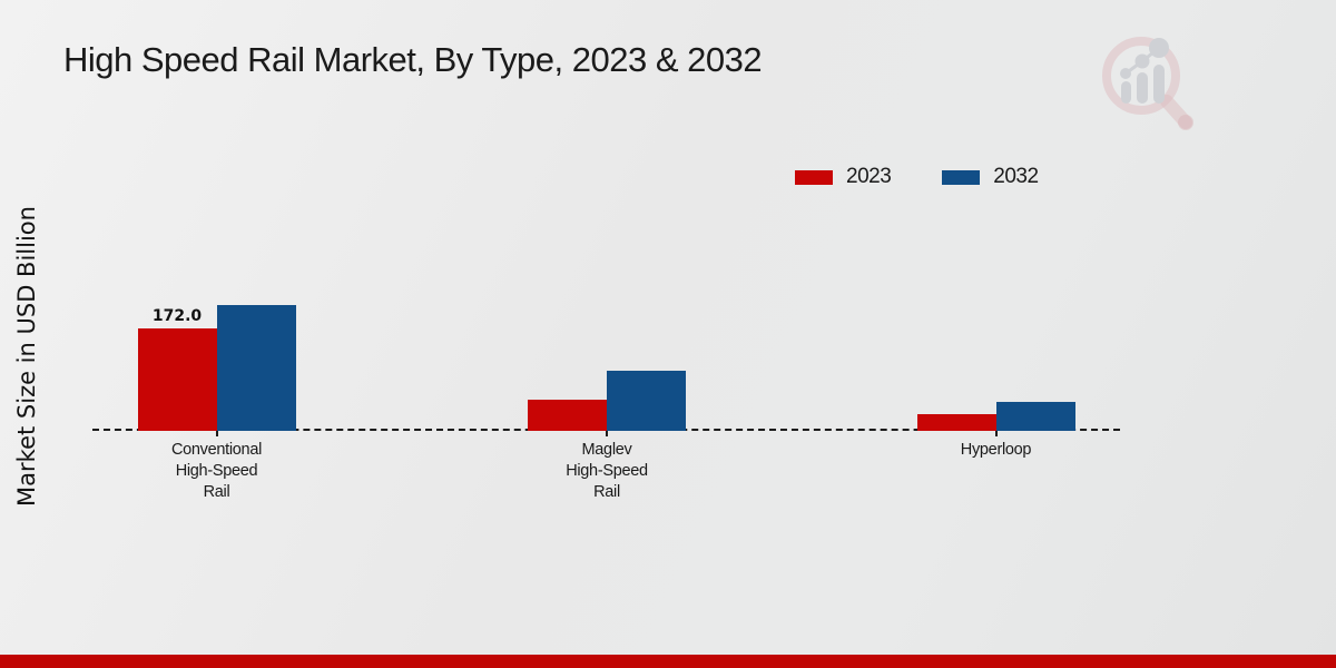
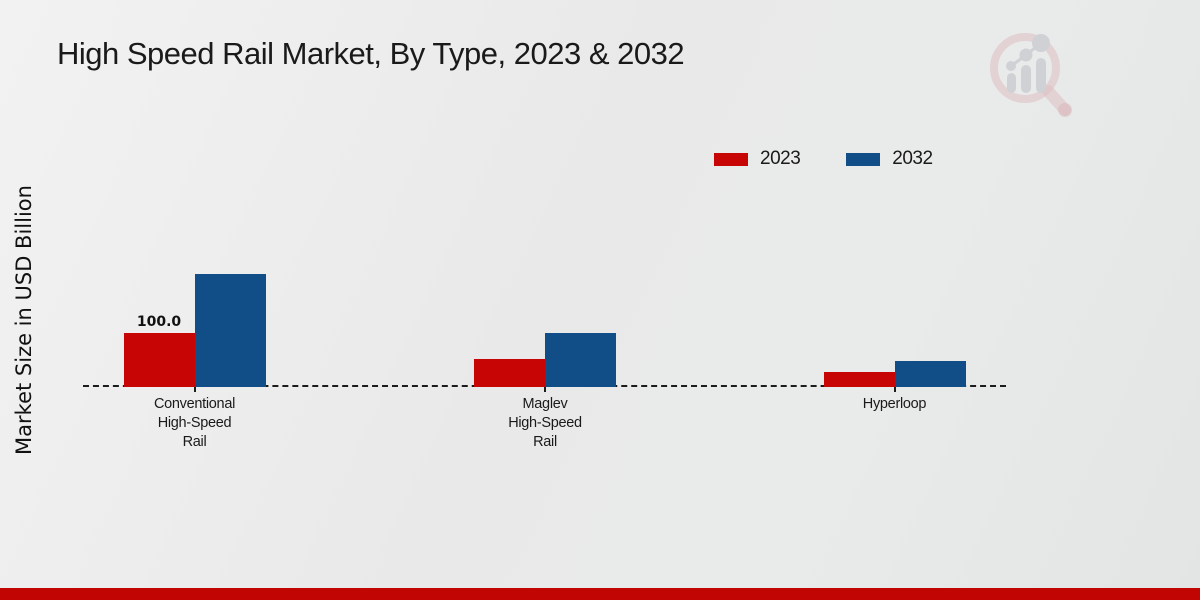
2023/Conventional High-Speed Rail: 172.0 -> 100.0
